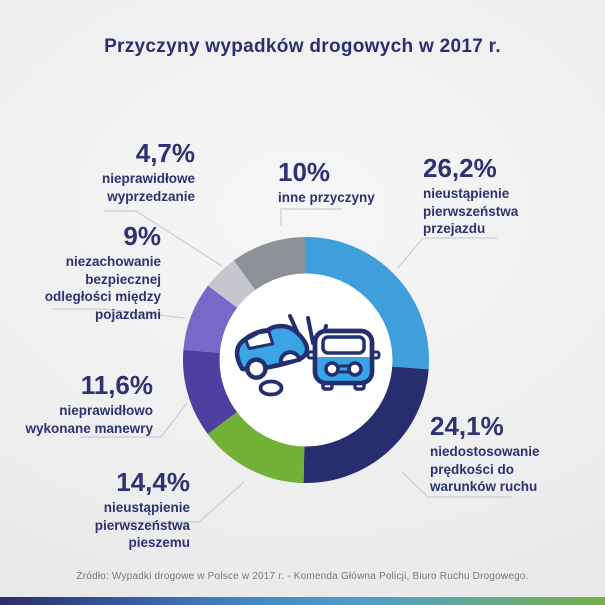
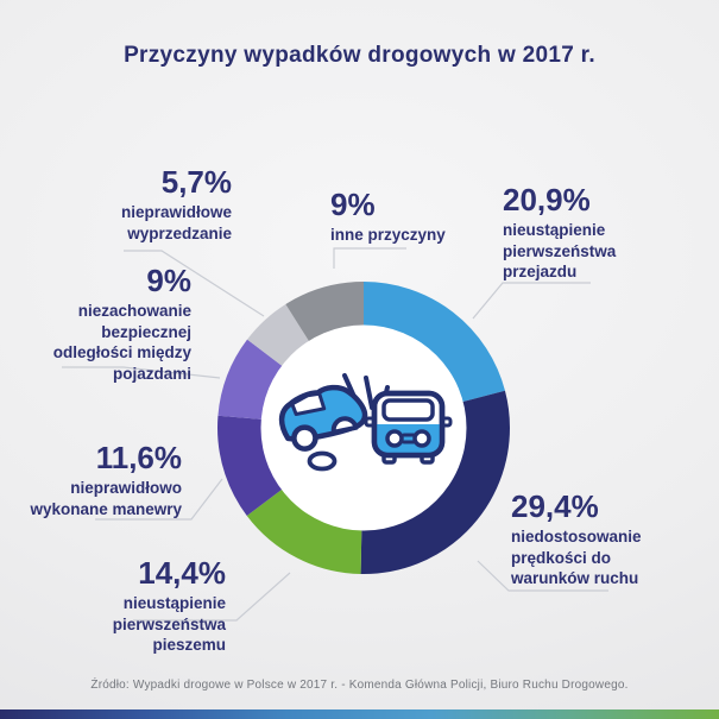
nieustąpienie pierwszeństwa przejazdu: 26,2% -> 20,9%
niedostosowanie prędkości do warunków ruchu: 24,1% -> 29,4%
nieprawidłowe wyprzedzanie: 4,7% -> 5,7%
inne przyczyny: 10% -> 9%
